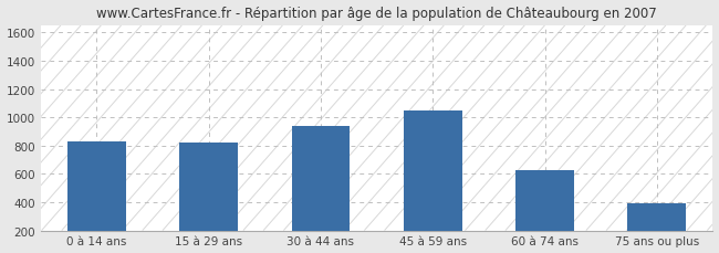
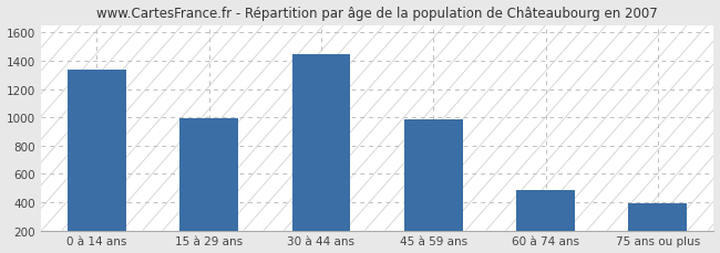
0 à 14 ans: 830 -> 1340
15 à 29 ans: 820 -> 990
30 à 44 ans: 940 -> 1440
45 à 59 ans: 1050 -> 980
60 à 74 ans: 630 -> 480
